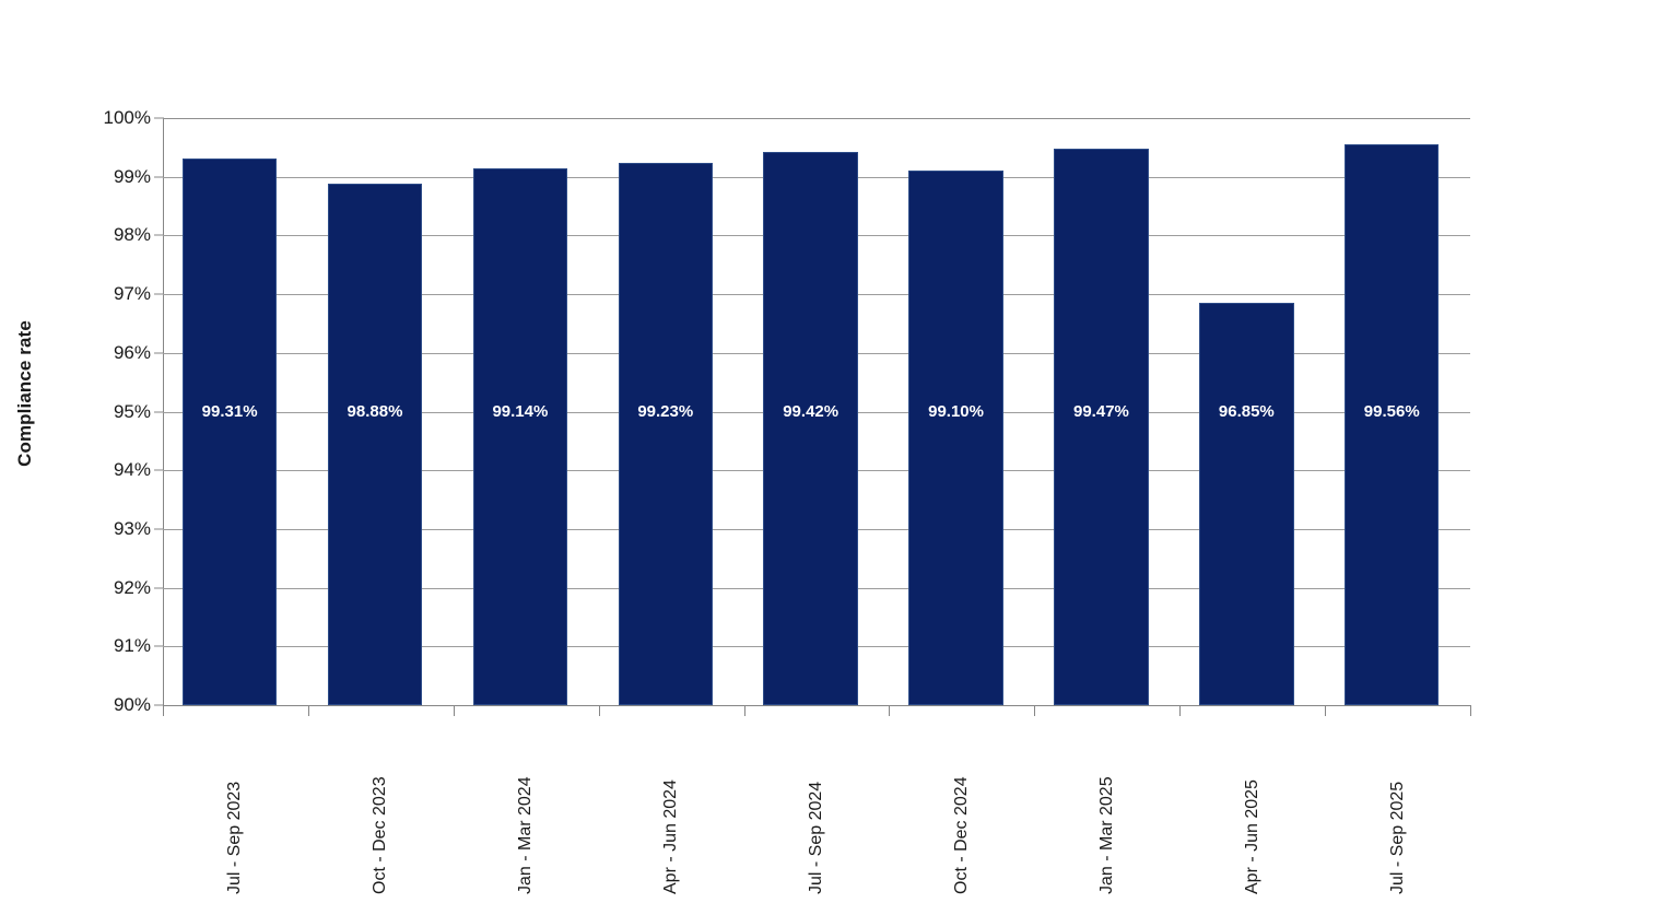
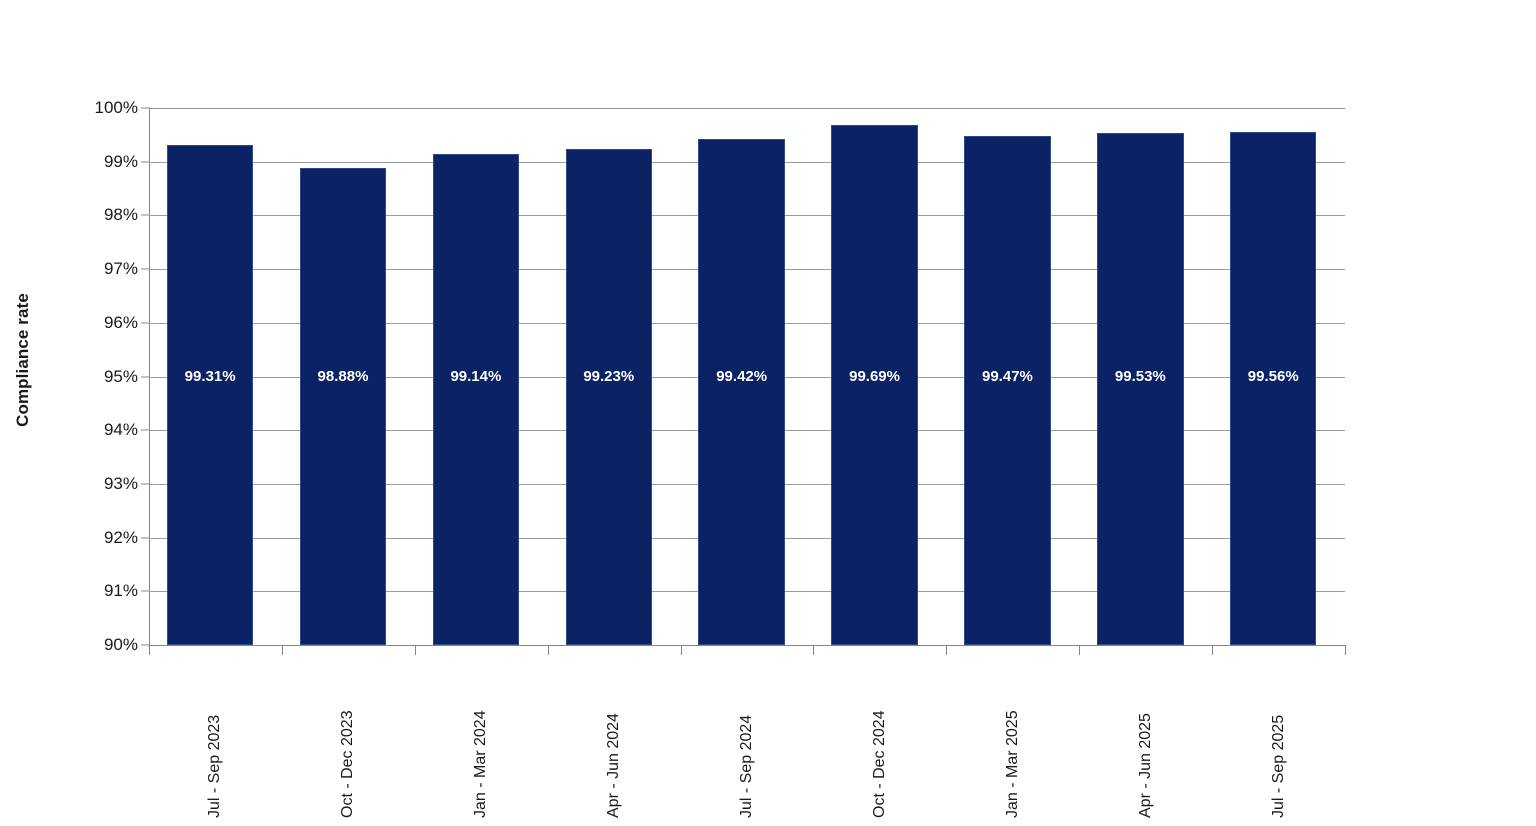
Oct - Dec 2024: 99.10% -> 99.69%
Apr - Jun 2025: 96.85% -> 99.53%
